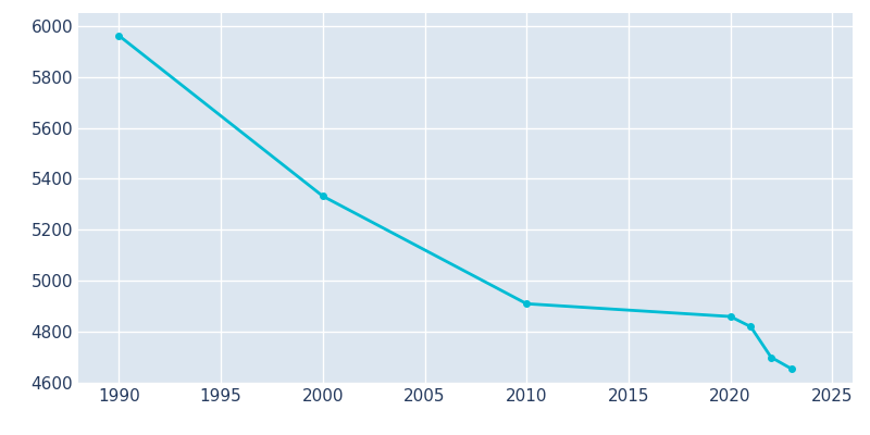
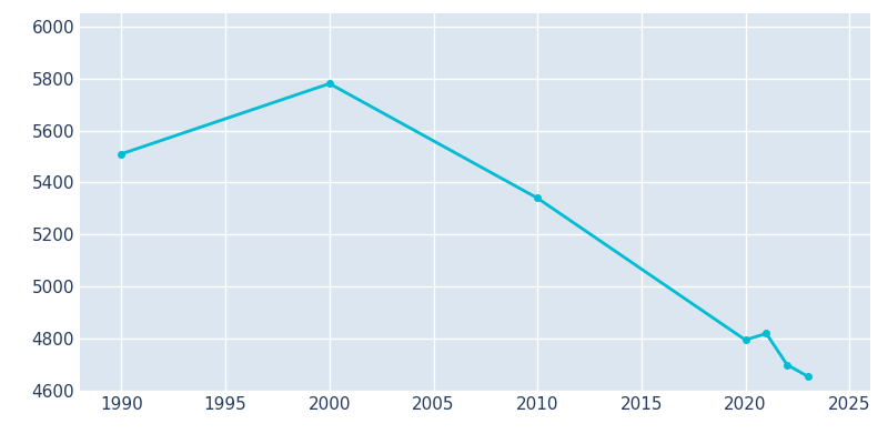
1990: 5961 -> 5510
2000: 5332 -> 5780
2010: 4910 -> 5340
2020: 4860 -> 4795
